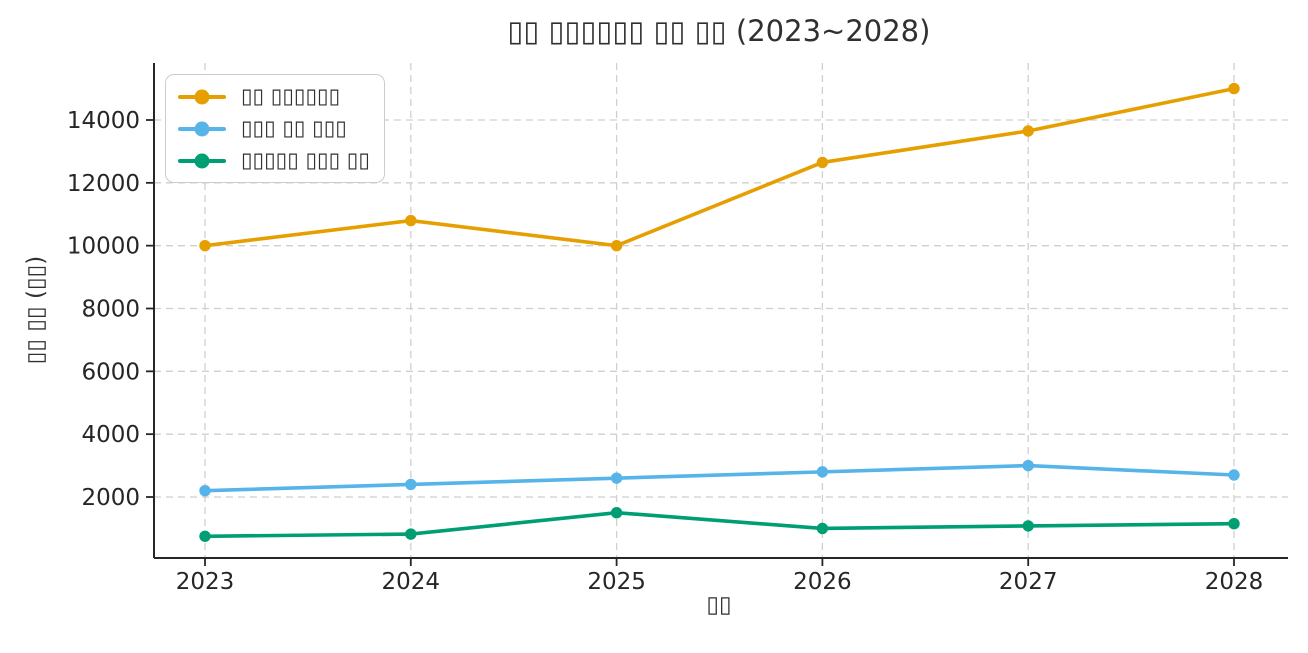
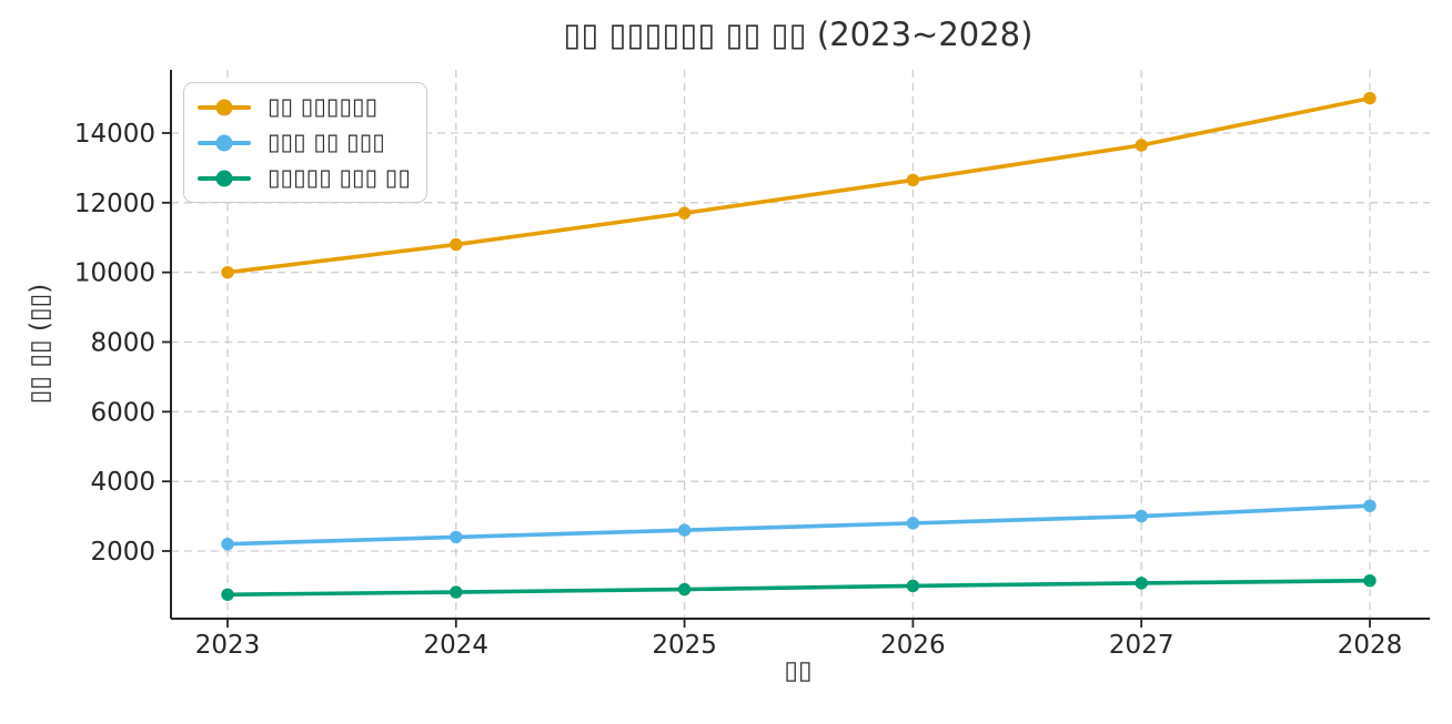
▯▯ ▯▯▯▯▯▯/2025: 10000 -> 11700
▯▯▯▯▯ ▯▯▯ ▯▯/2025: 1500 -> 900
▯▯▯ ▯▯ ▯▯▯/2028: 2700 -> 3300
